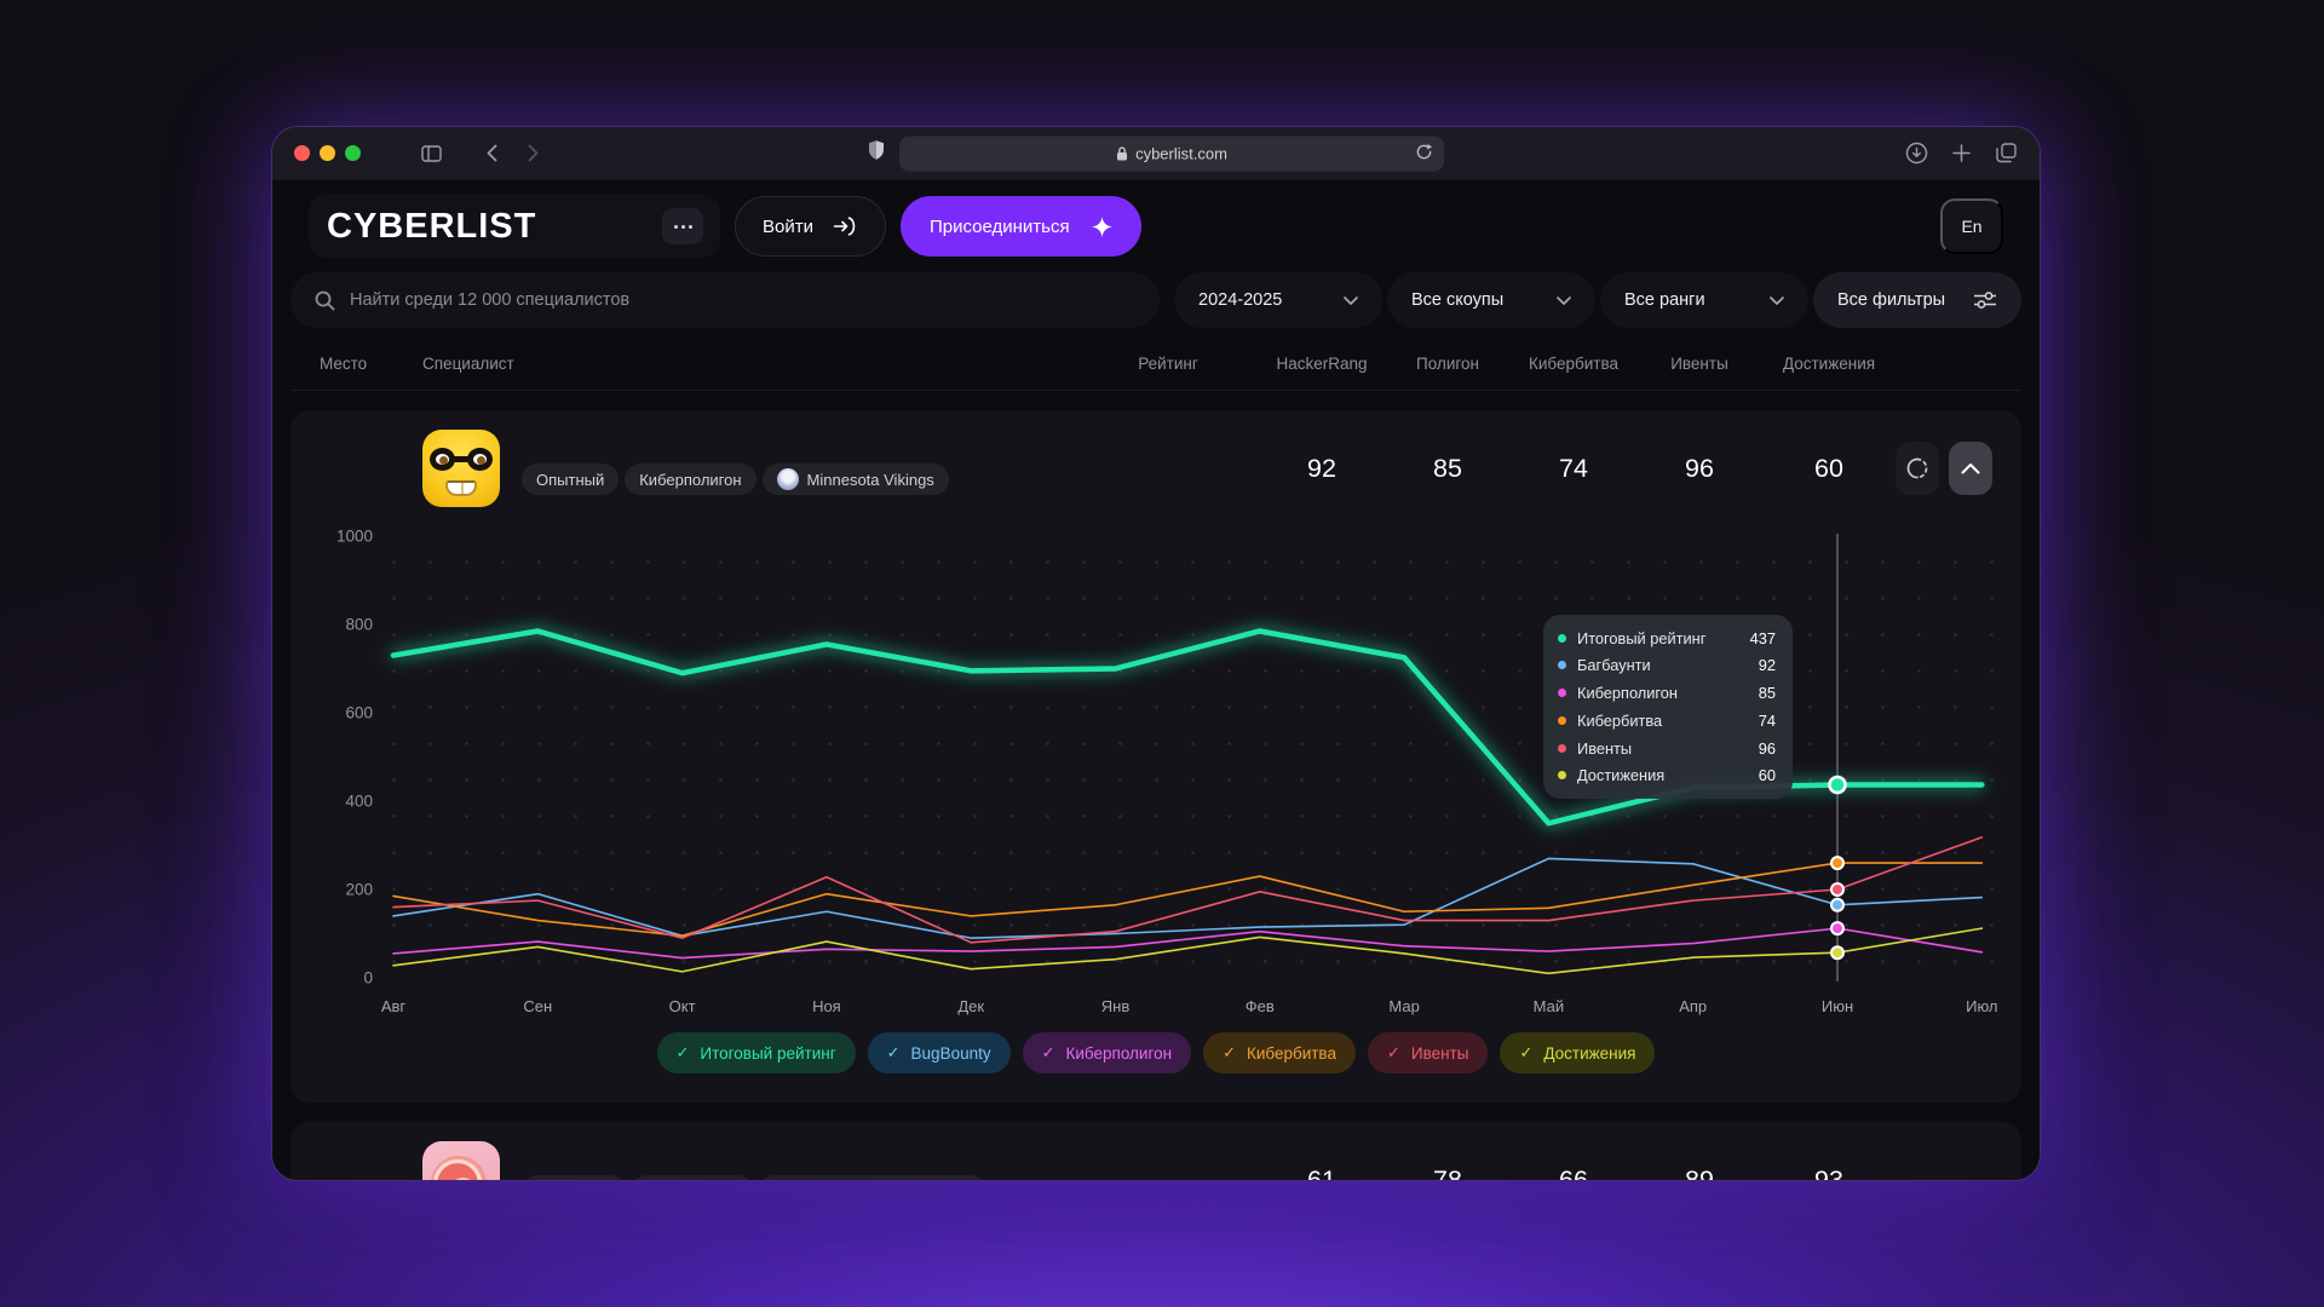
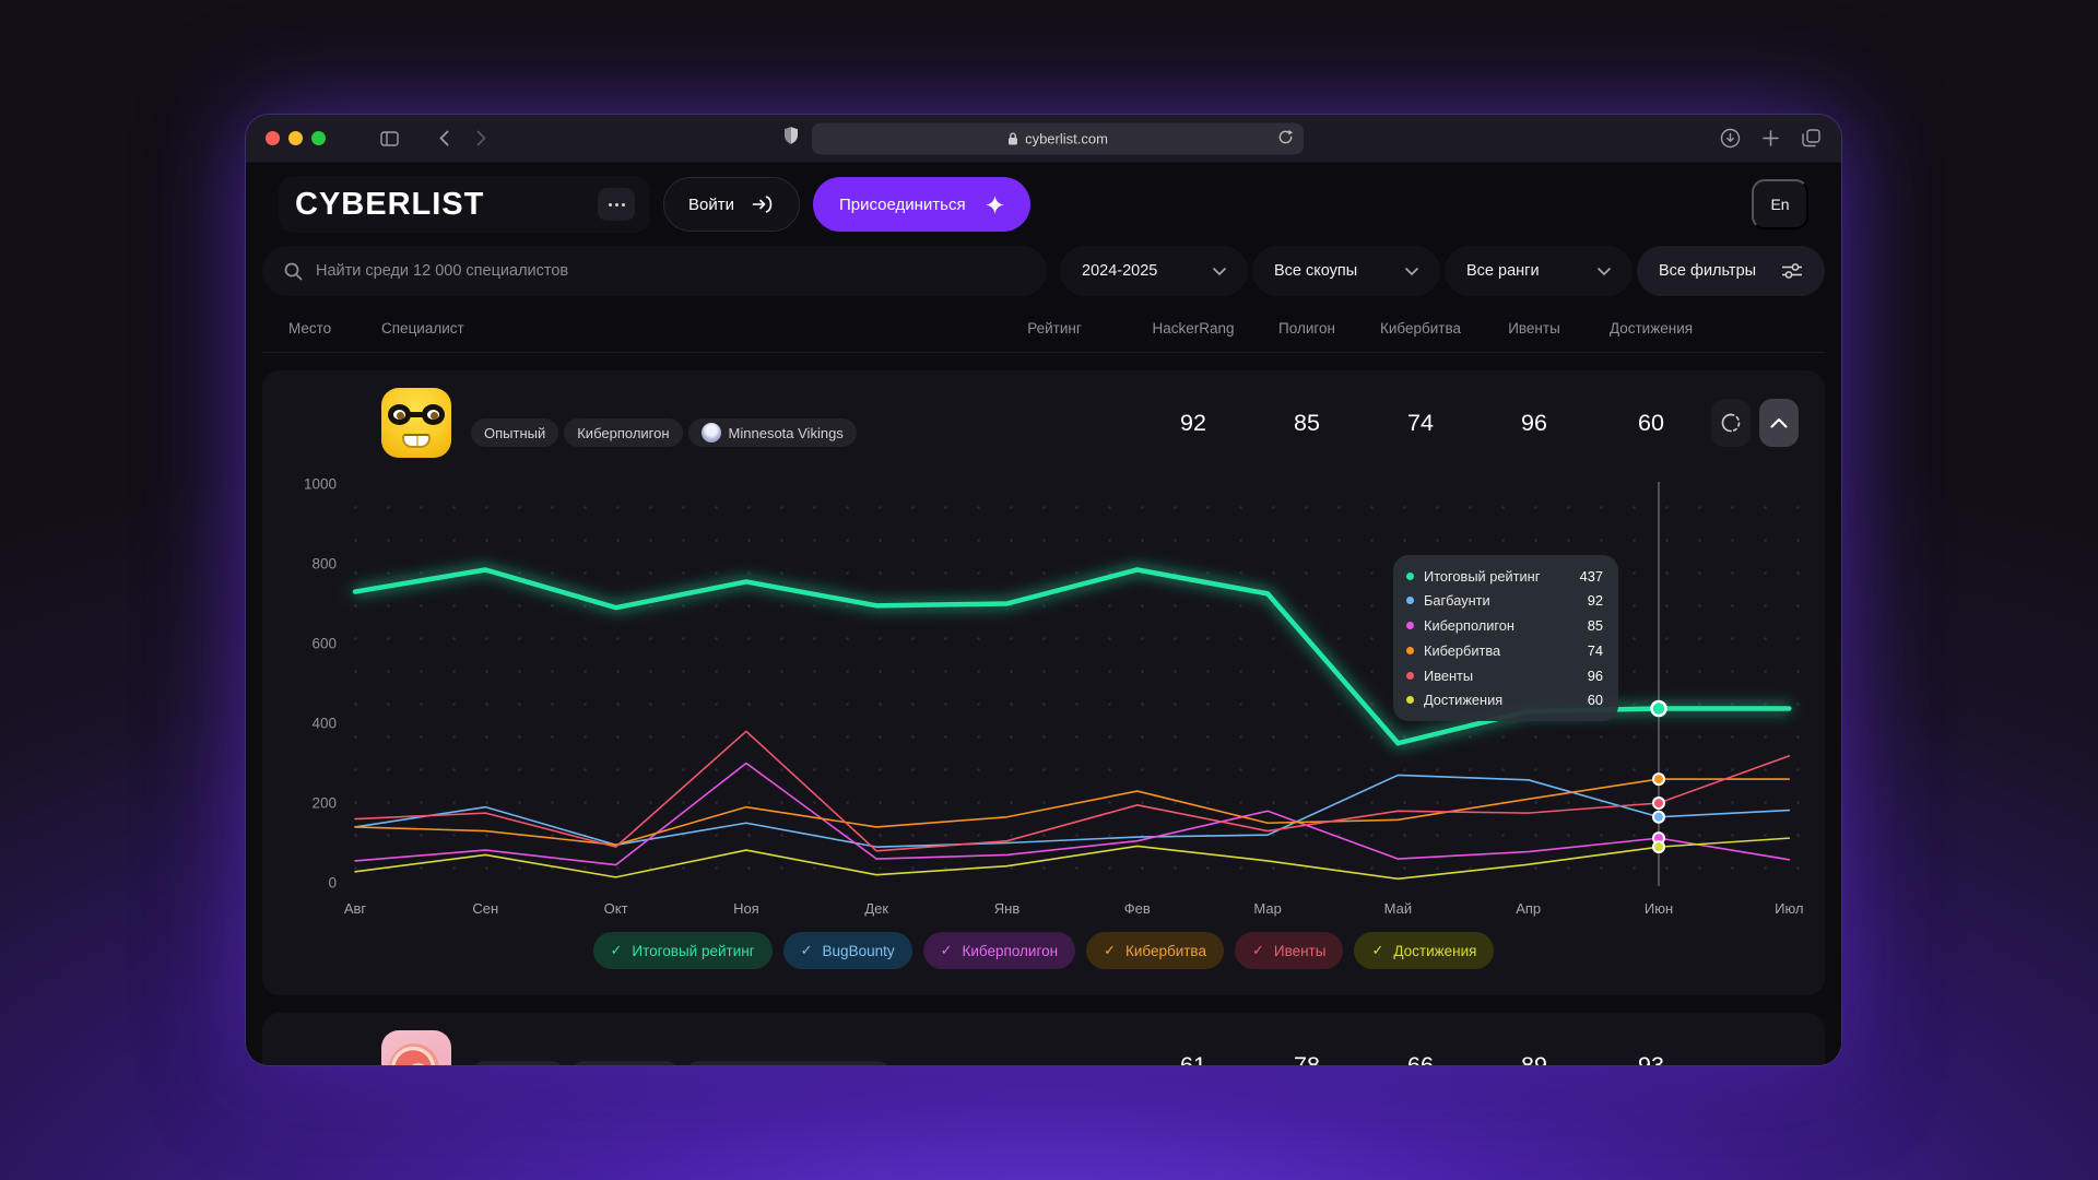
Кибербитва/Авг: 180 -> 140
Киберполигон/Ноя: 60 -> 300
Ивенты/Ноя: 230 -> 380
Киберполигон/Мар: 70 -> 180
Ивенты/Май: 130 -> 180
Достижения/Июн: 60 -> 90
